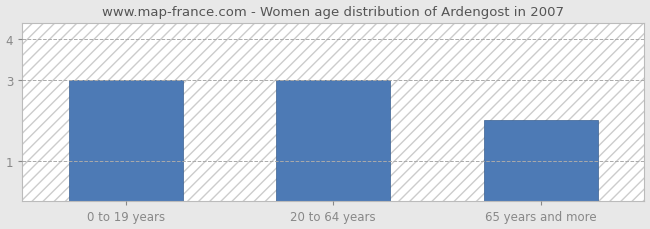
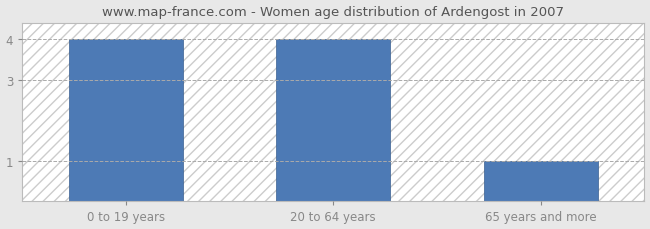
0 to 19 years: 3 -> 4
20 to 64 years: 3 -> 4
65 years and more: 2 -> 1
